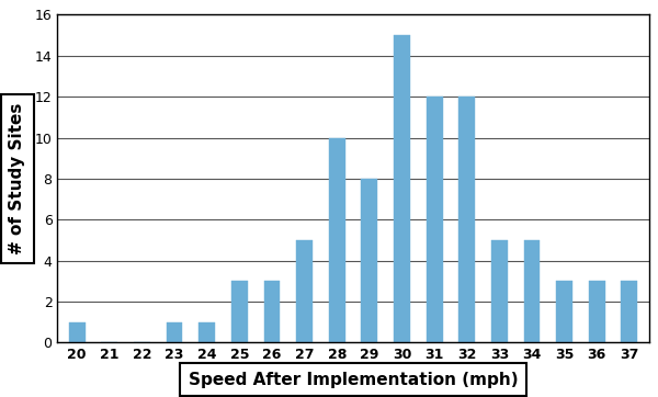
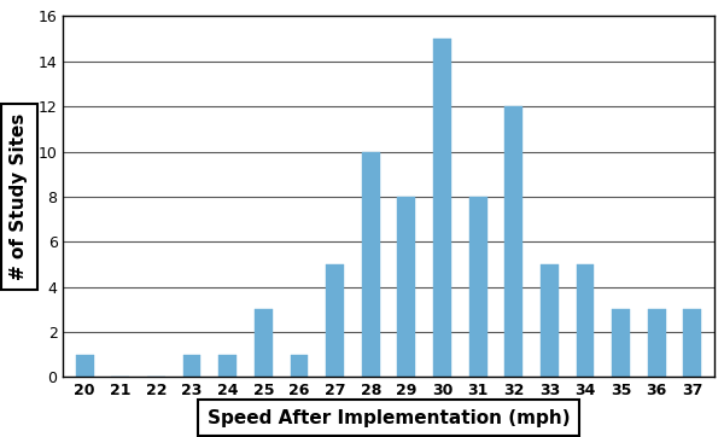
26: 3 -> 1
31: 12 -> 8
